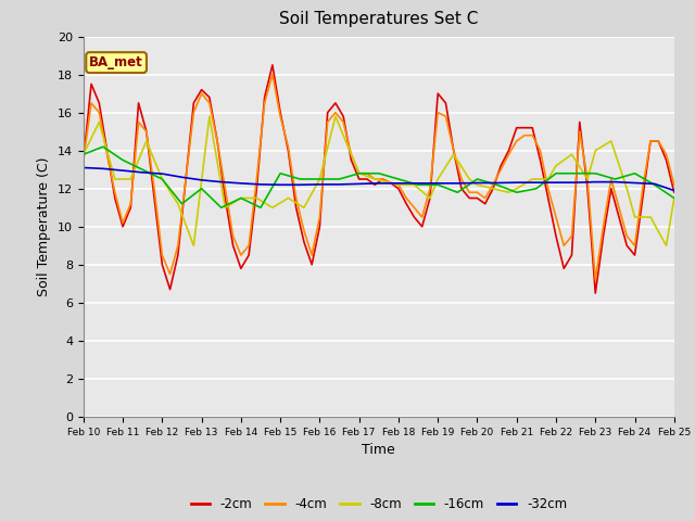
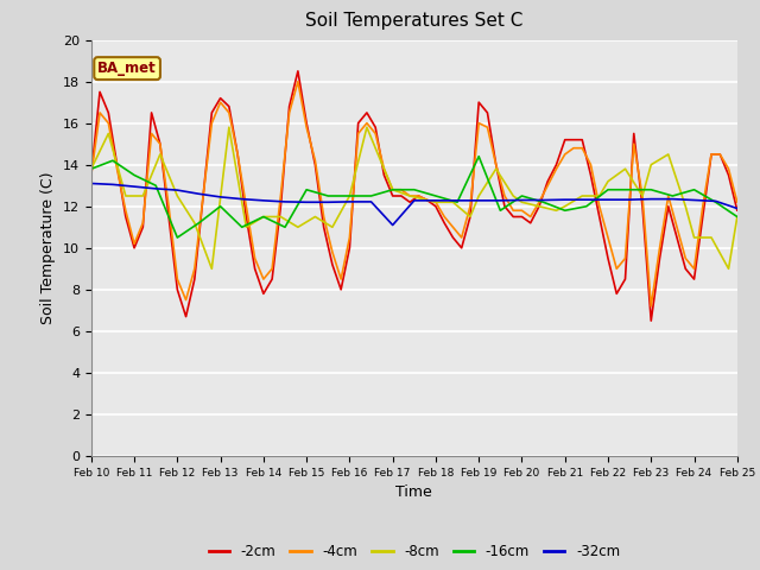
-16cm/Feb 12: 12.5 -> 10.5
-32cm/Feb 17: 12.2 -> 11.1
-16cm/Feb 19: 12.2 -> 14.4
